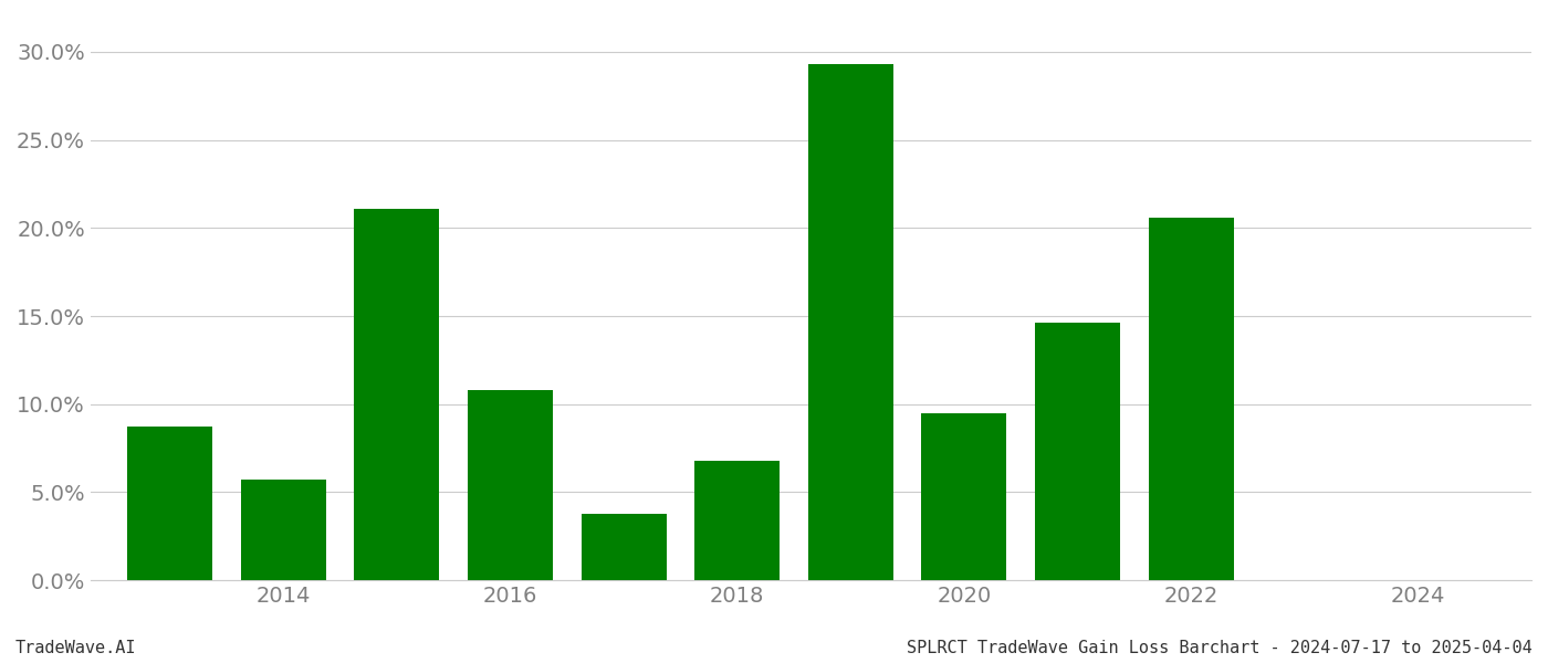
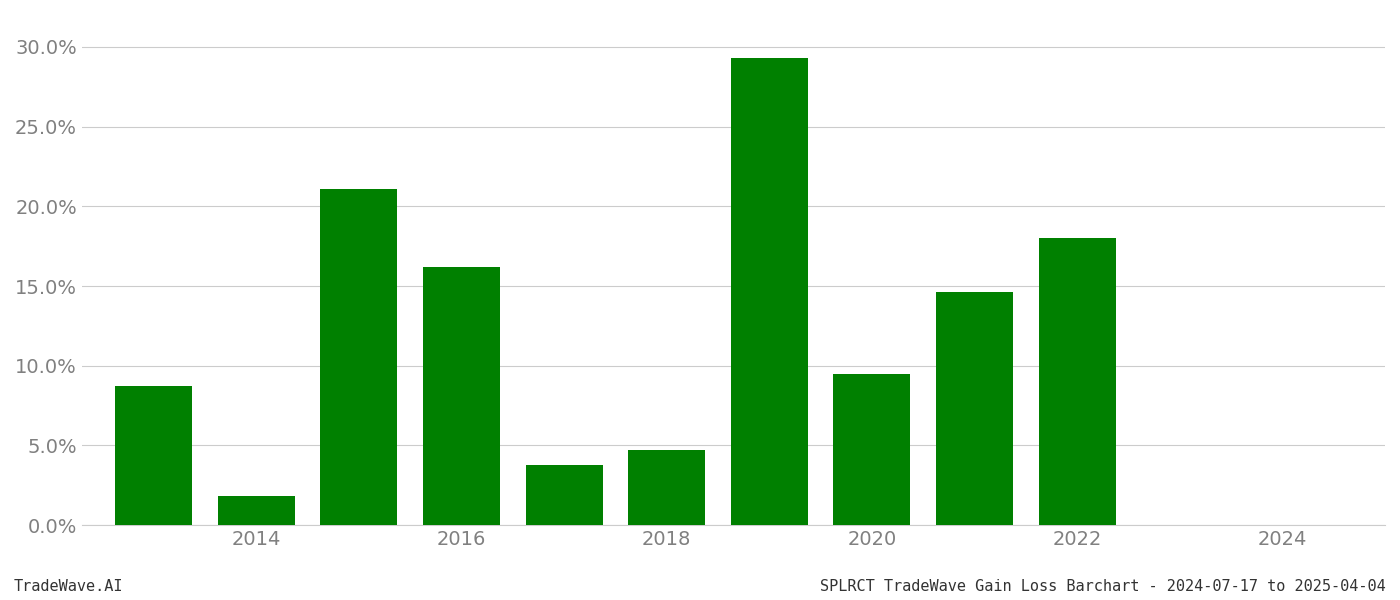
2014: 5.7% -> 1.8%
2016: 10.8% -> 16.2%
2018: 6.8% -> 4.7%
2022: 20.6% -> 18.0%
